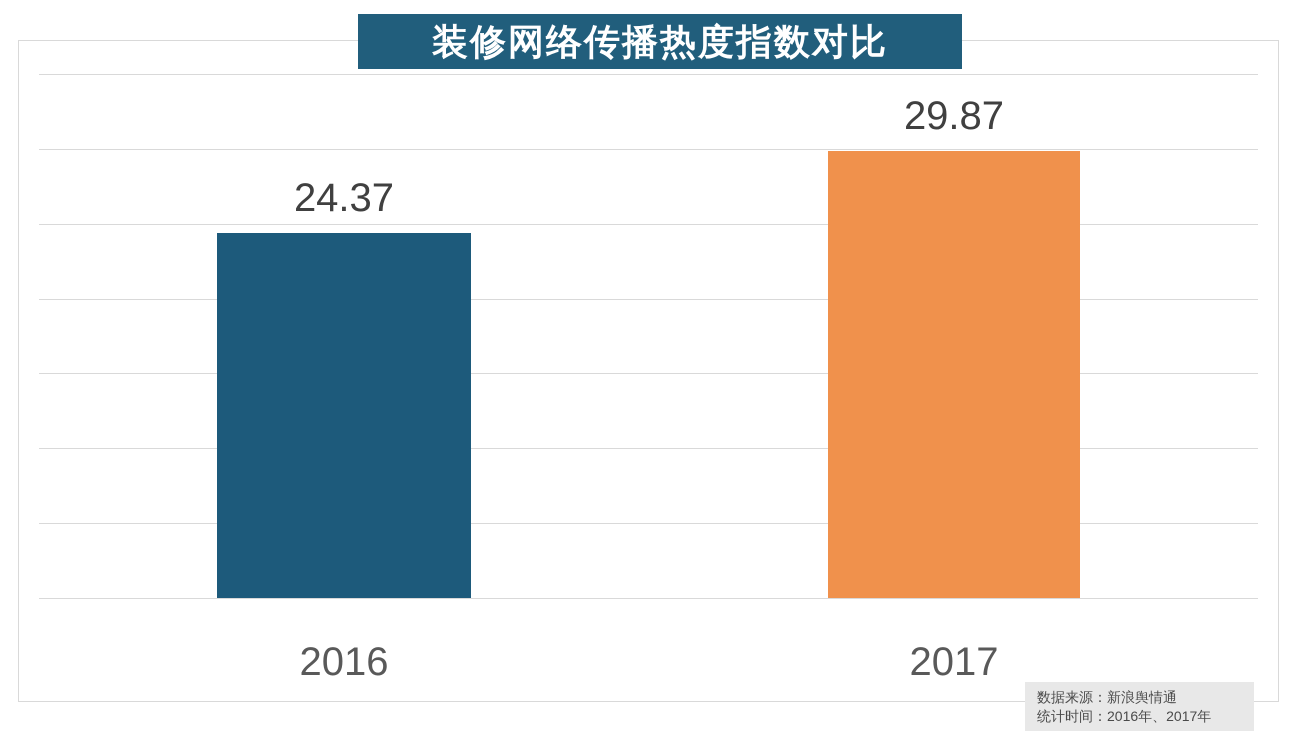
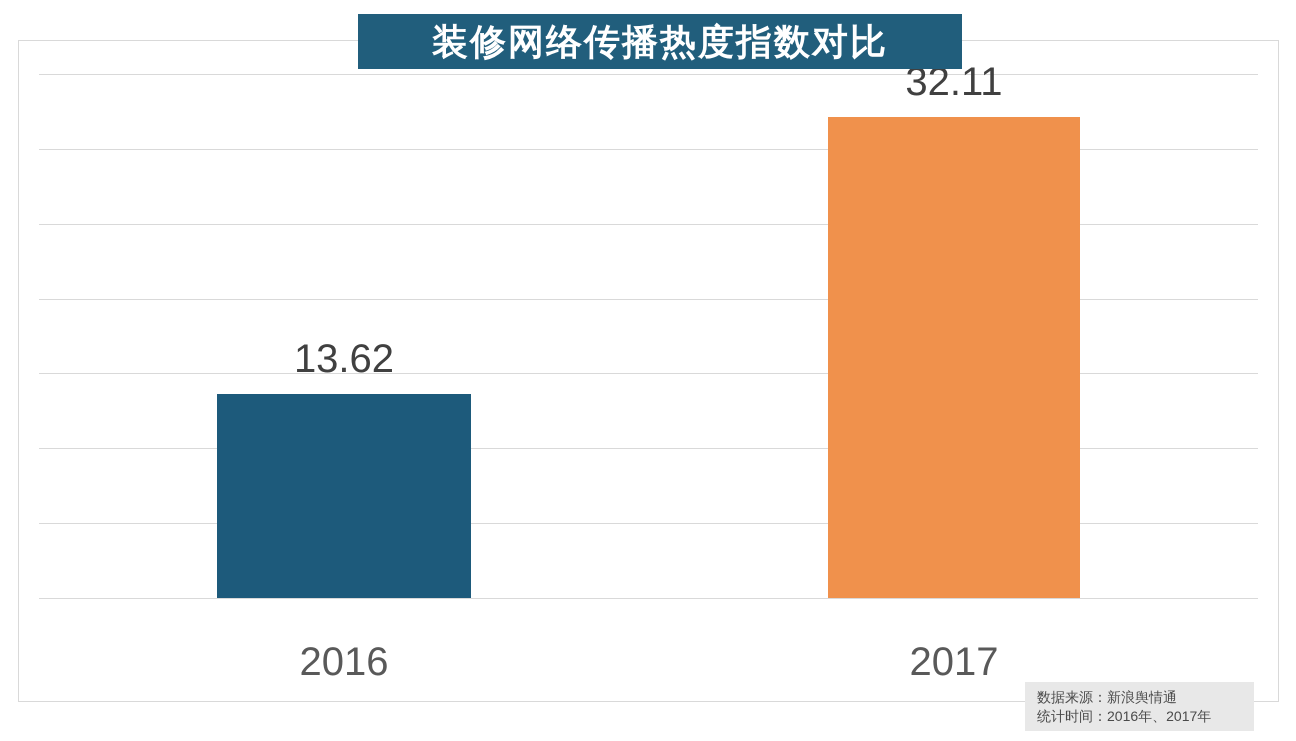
2016: 24.37 -> 13.62
2017: 29.87 -> 32.11
